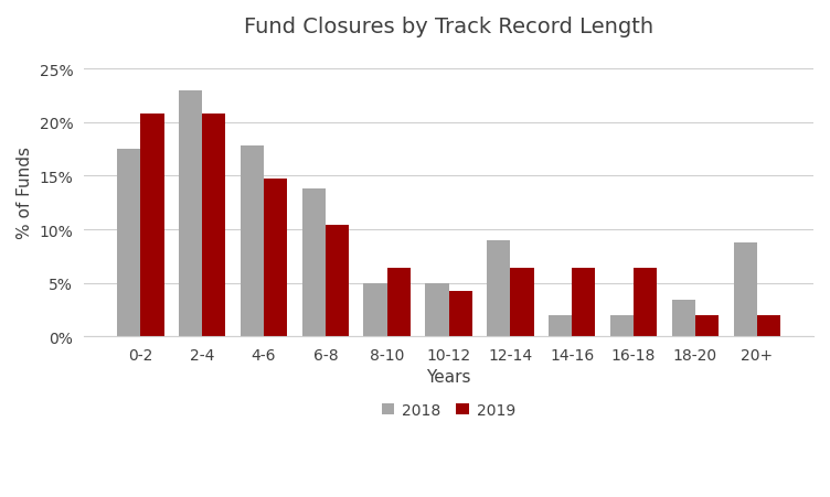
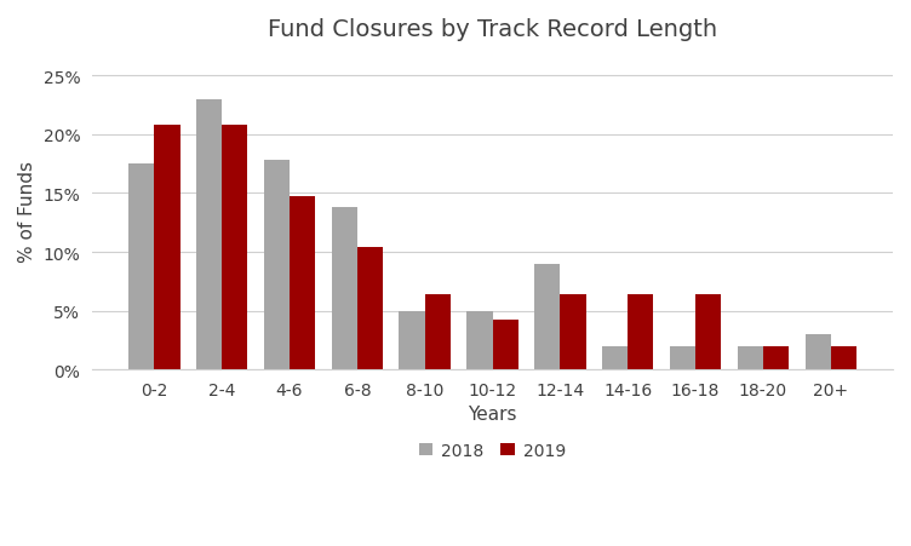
2018/18-20: 3.4% -> 2.0%
2018/20+: 8.8% -> 3.0%
